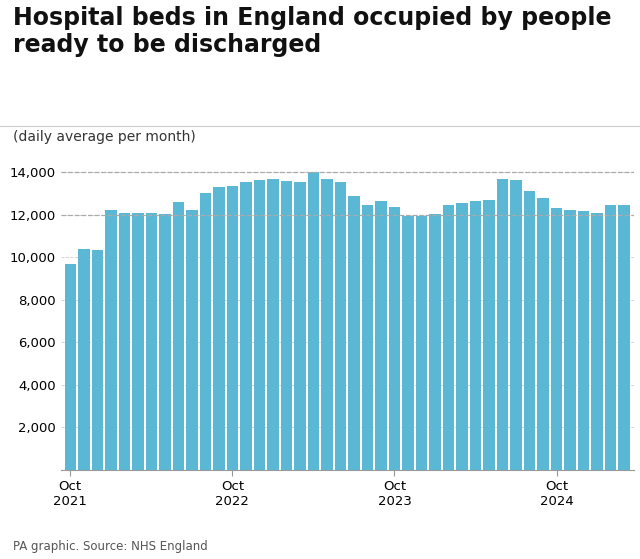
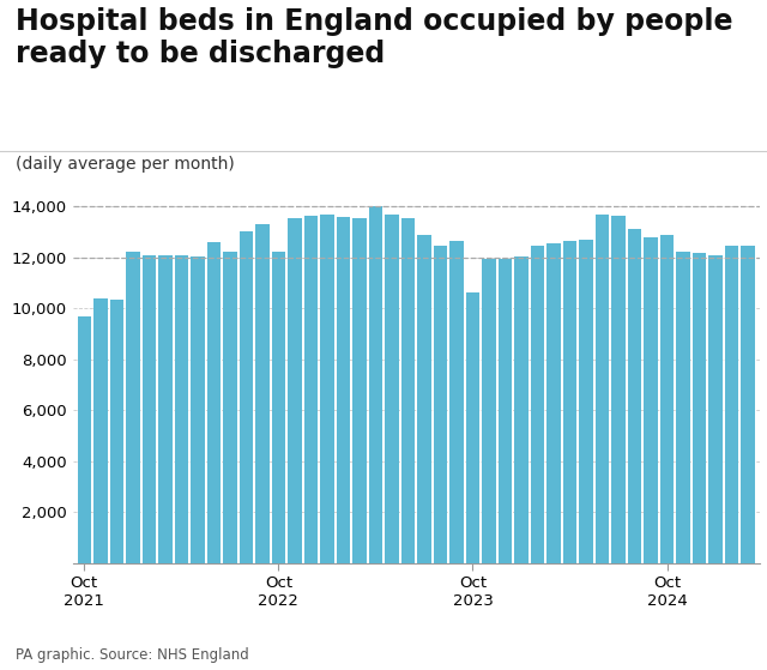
Oct 2022: 13,350 -> 12,200
Oct 2023: 12,350 -> 10,600
Oct 2024: 12,300 -> 12,900
